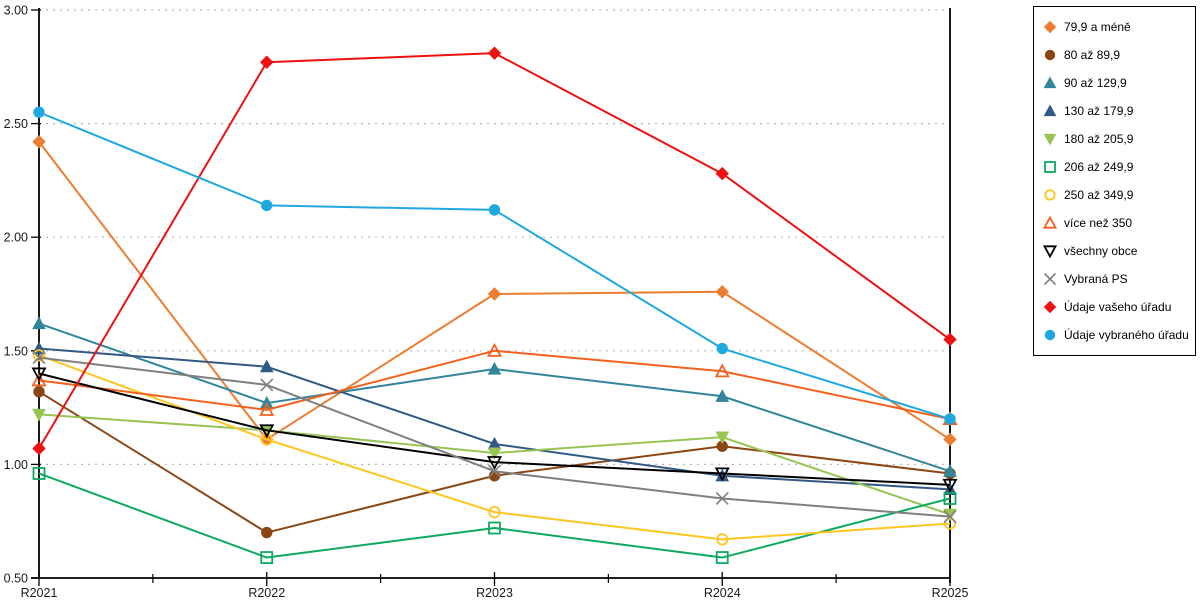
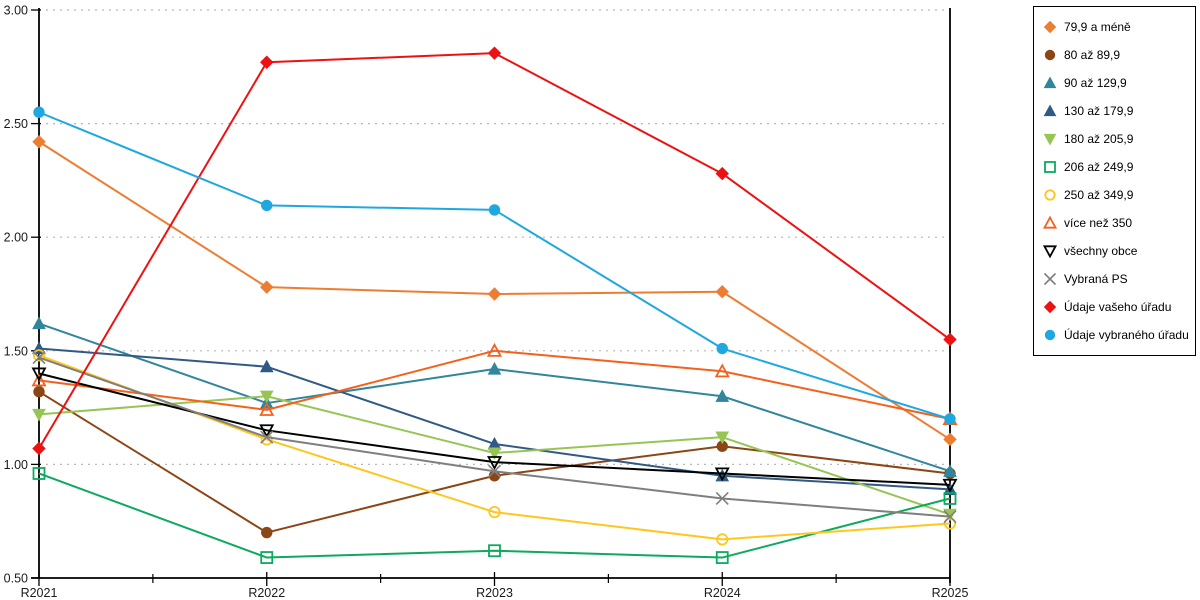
79,9 a méně/R2022: 1.11 -> 1.78
180 až 205,9/R2022: 1.15 -> 1.30
Vybraná PS/R2022: 1.35 -> 1.12
206 až 249,9/R2023: 0.72 -> 0.62
